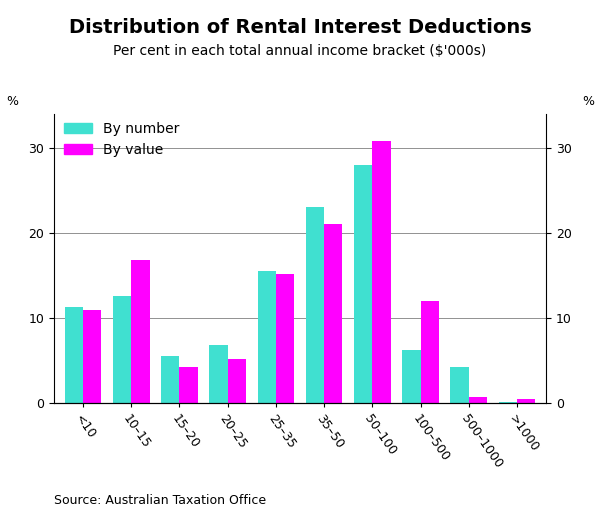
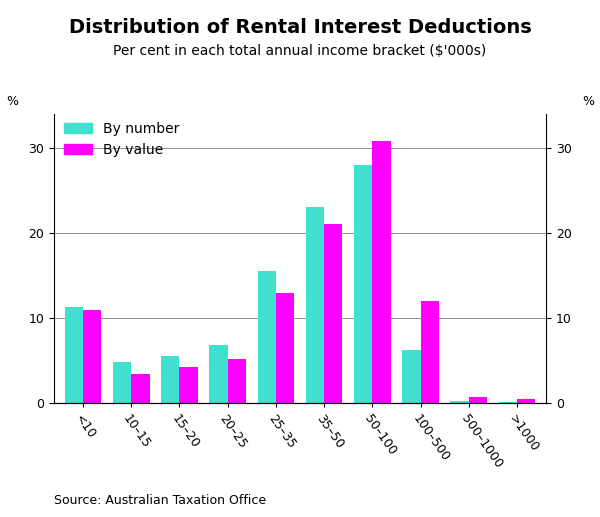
By number/10–15: 12.6 -> 4.8
By value/10–15: 16.8 -> 3.4
By value/25–35: 15.2 -> 13.0
By number/500–1000: 4.2 -> 0.3
